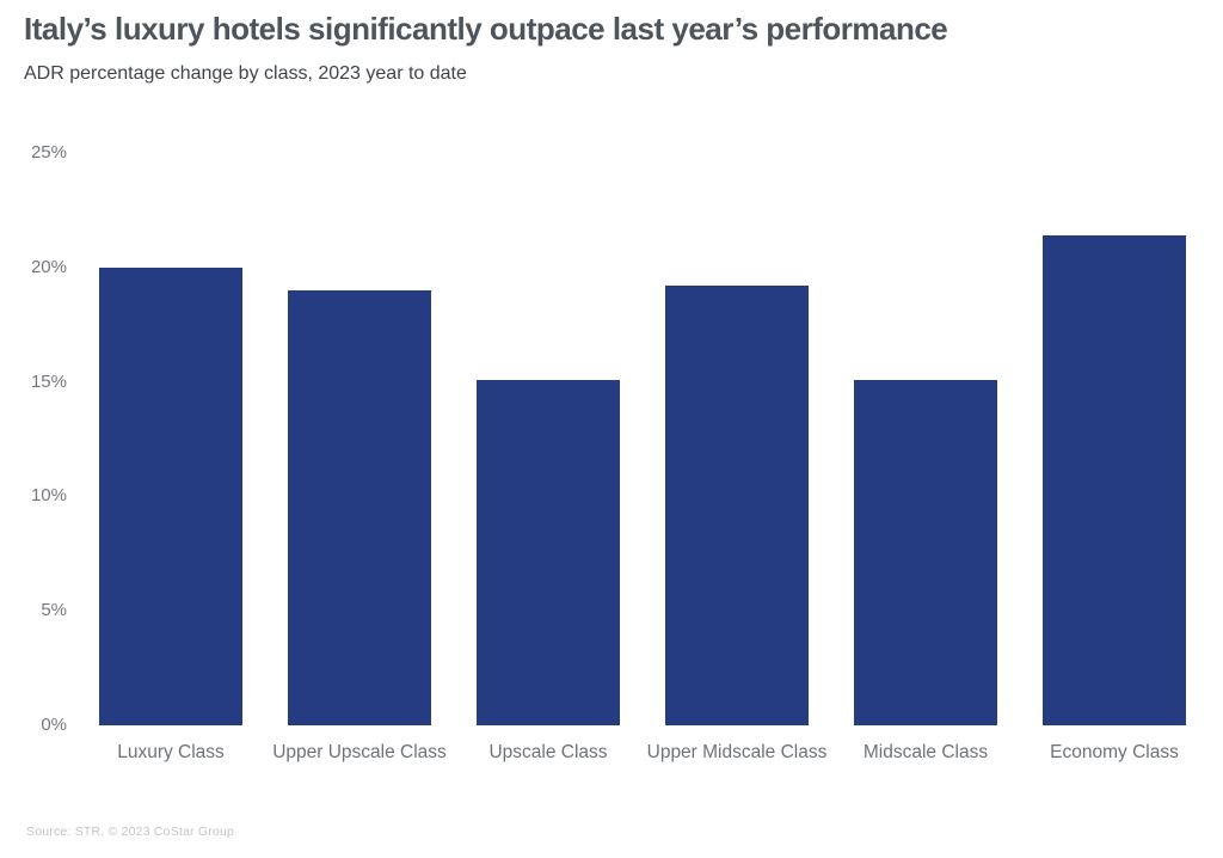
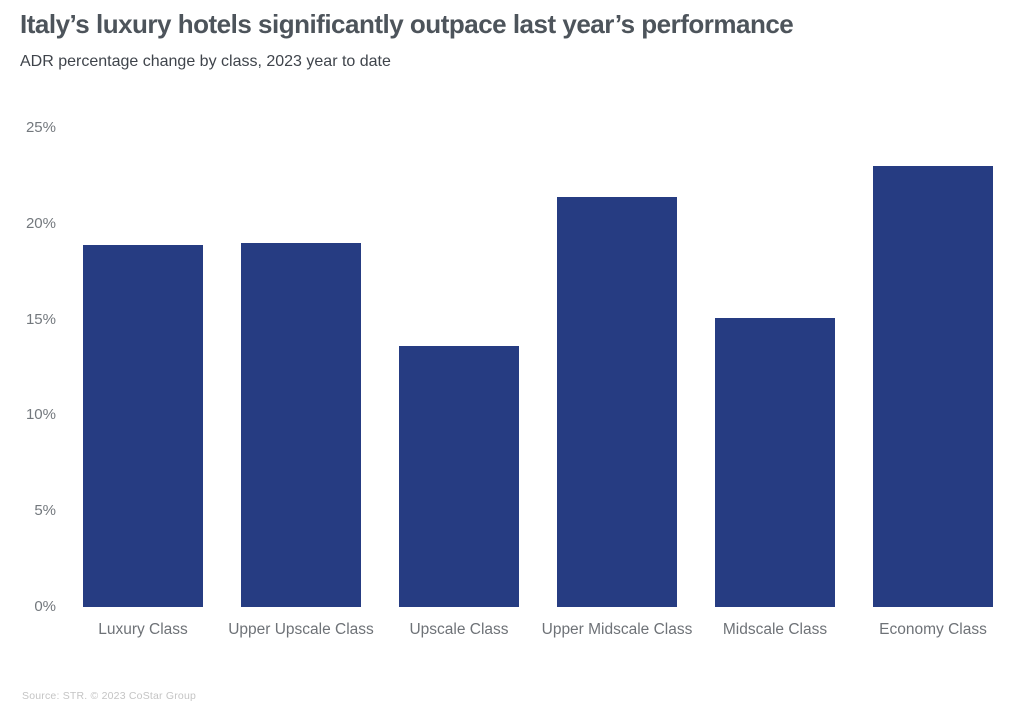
Luxury Class: 20.0% -> 18.9%
Upscale Class: 15.1% -> 13.6%
Upper Midscale Class: 19.2% -> 21.4%
Economy Class: 21.4% -> 23.0%
